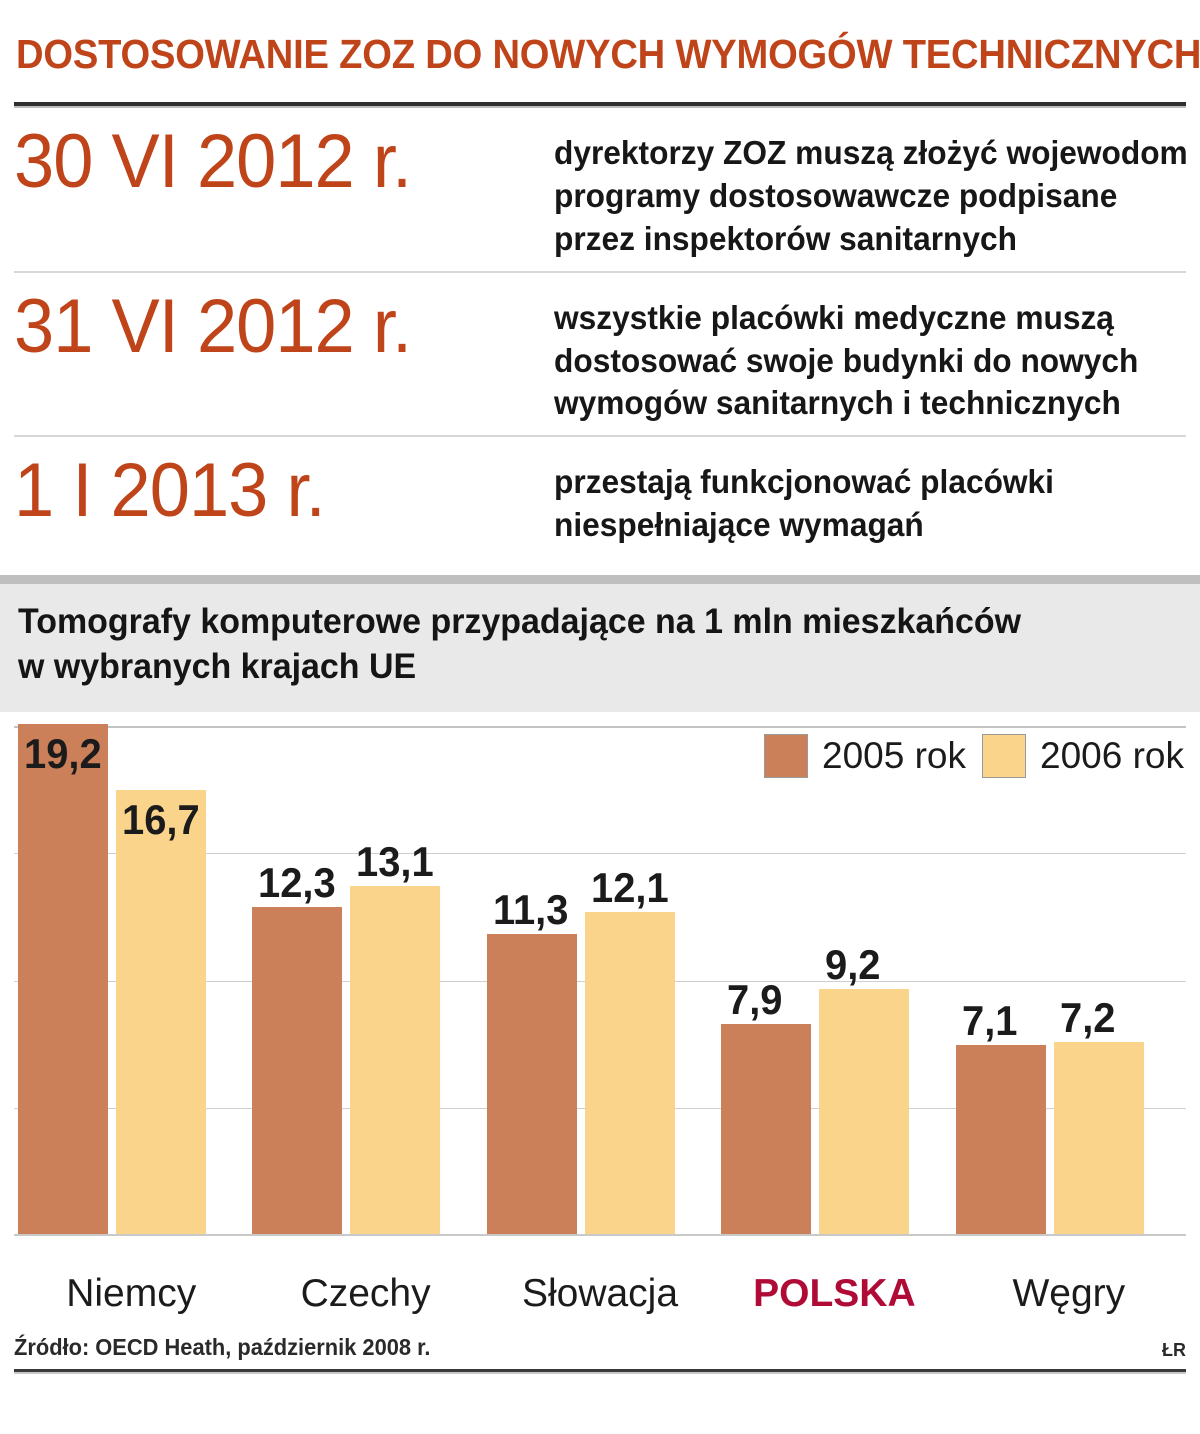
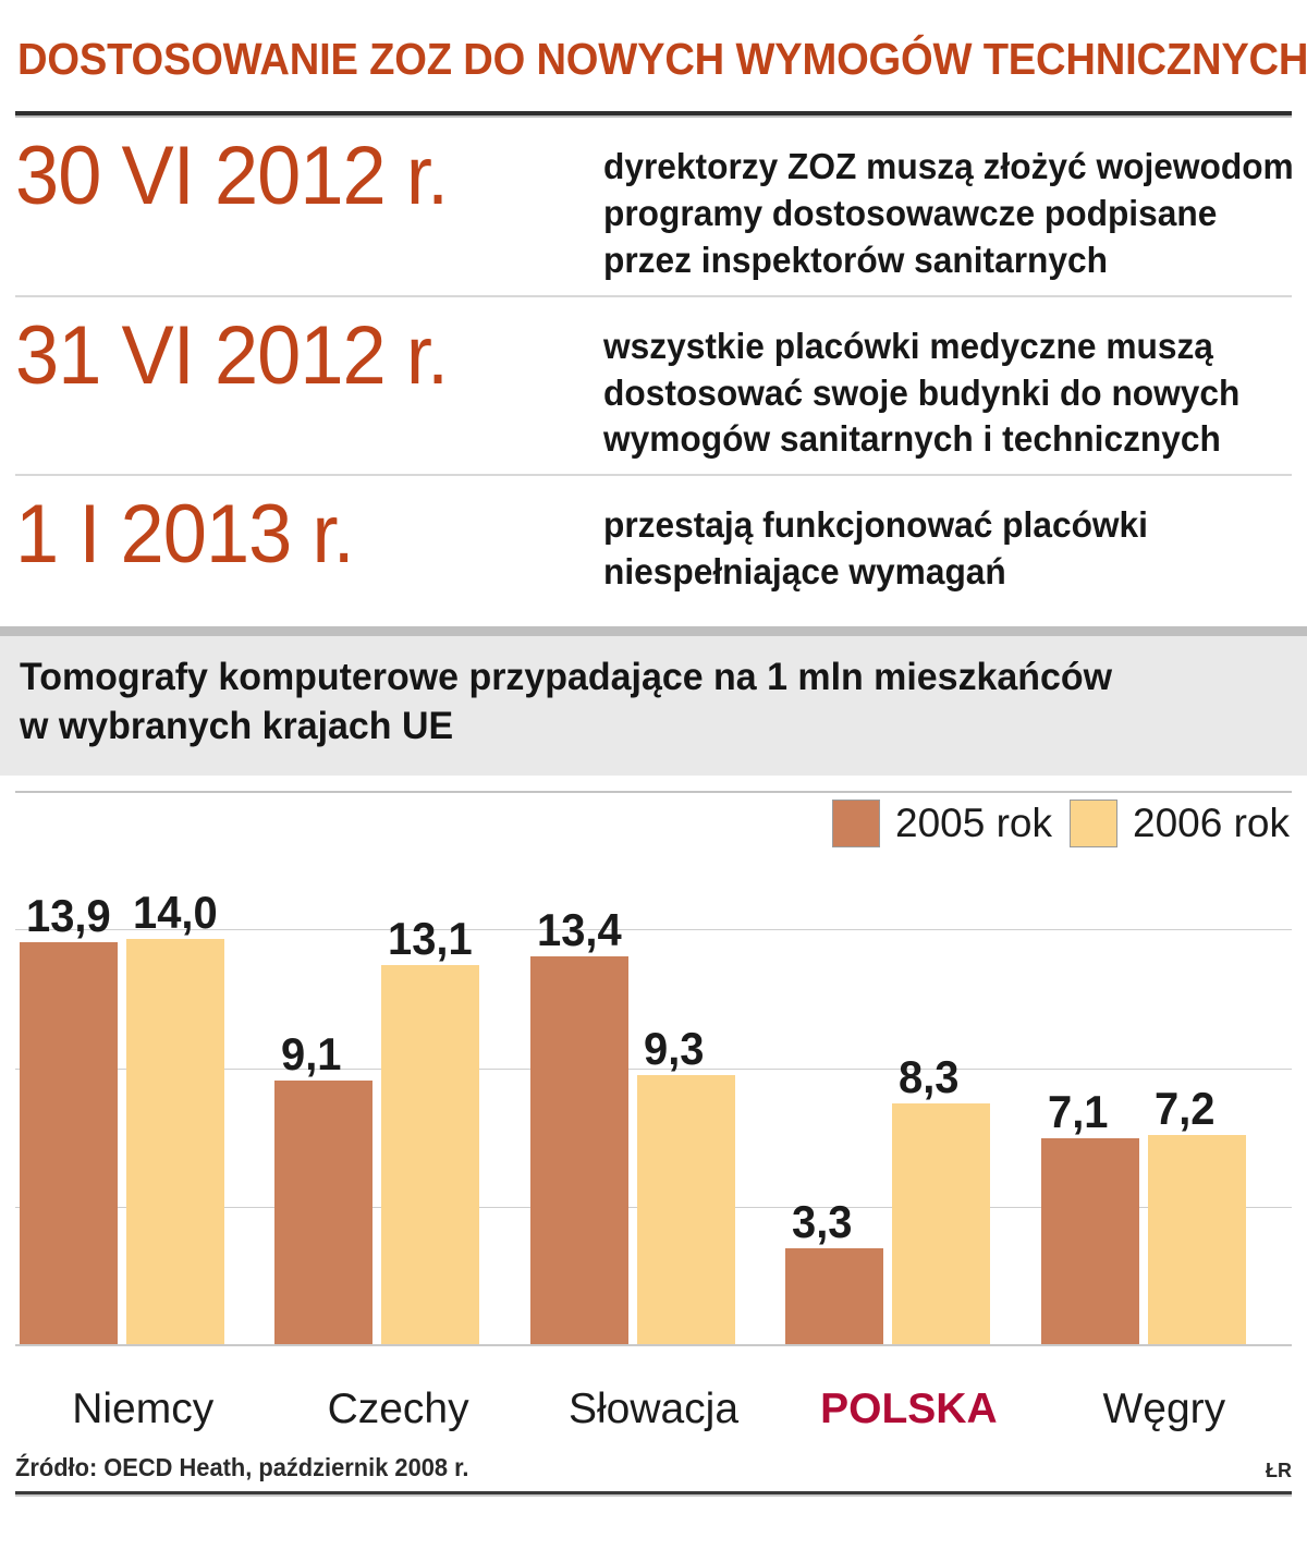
2005 rok/Niemcy: 19,2 -> 13,9
2006 rok/Niemcy: 16,7 -> 14,0
2005 rok/Czechy: 12,3 -> 9,1
2005 rok/Słowacja: 11,3 -> 13,4
2006 rok/Słowacja: 12,1 -> 9,3
2005 rok/POLSKA: 7,9 -> 3,3
2006 rok/POLSKA: 9,2 -> 8,3
